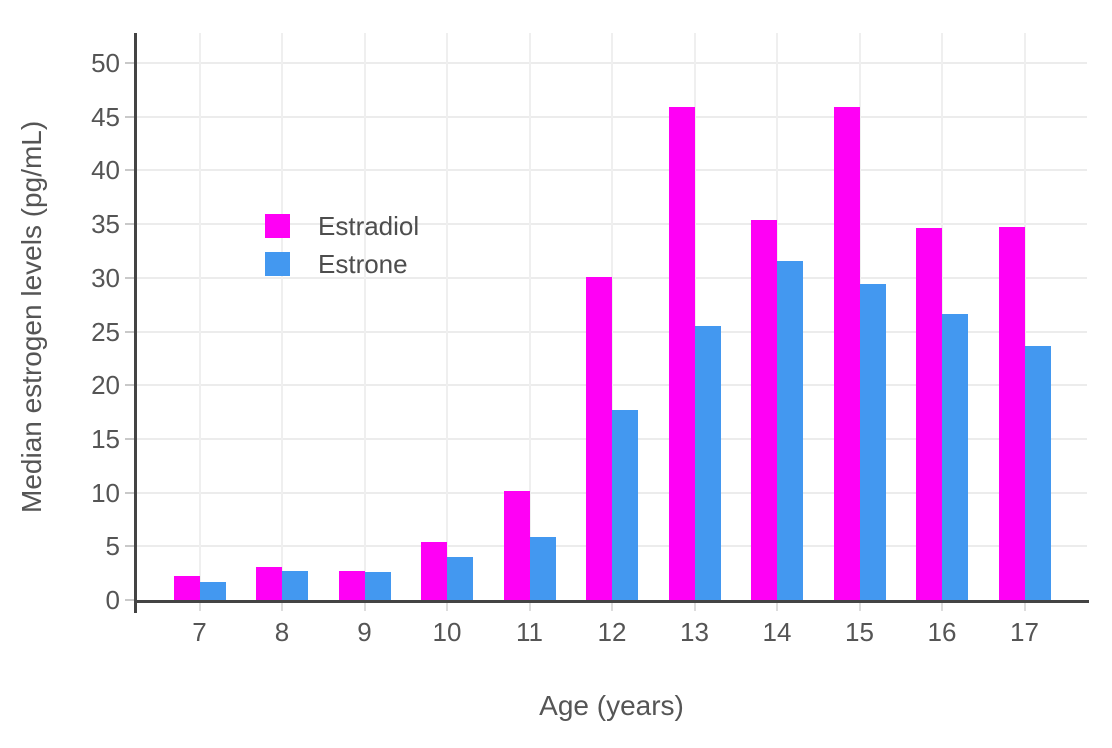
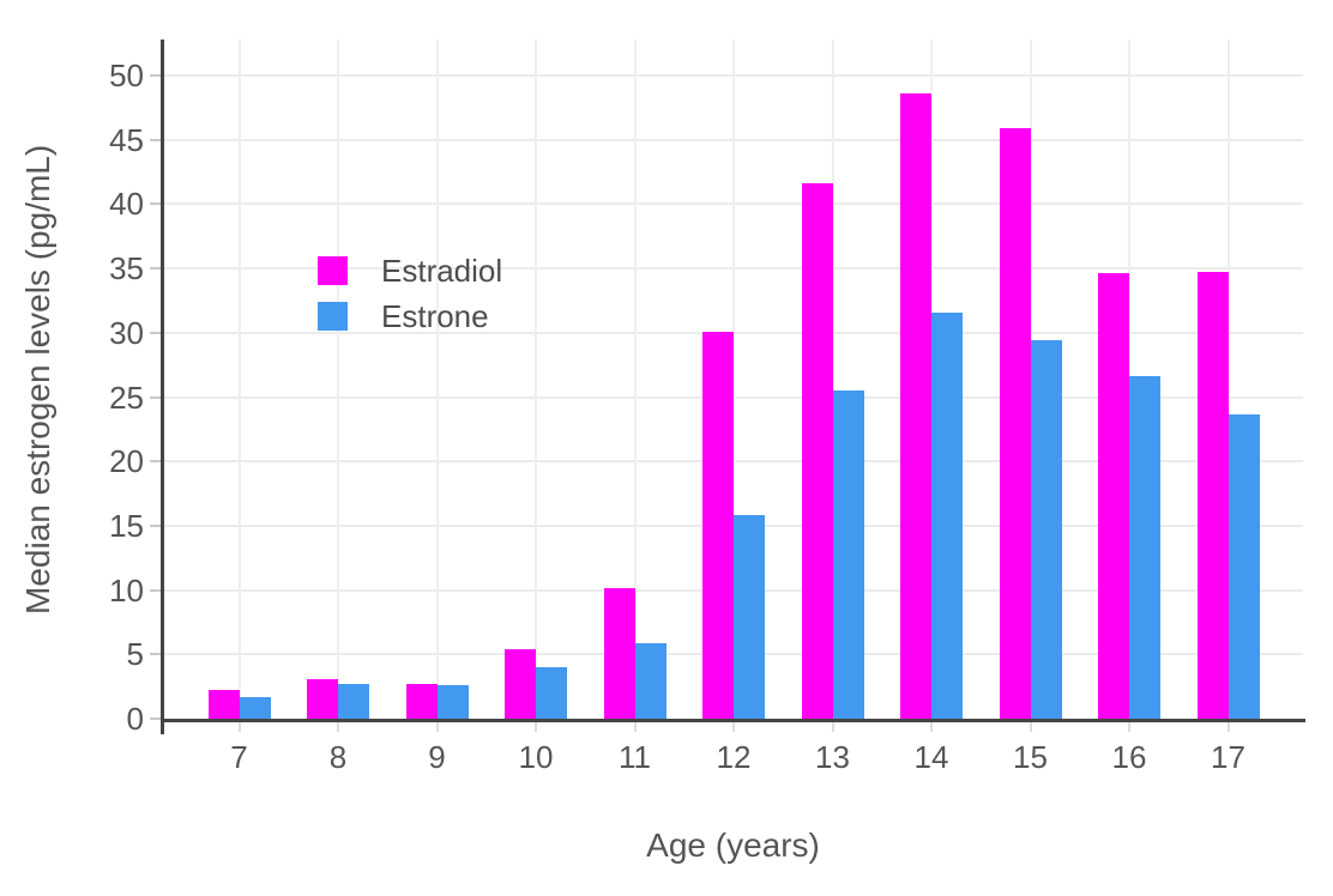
Estrone/12: 17.7 -> 15.8
Estradiol/13: 45.9 -> 41.6
Estradiol/14: 35.4 -> 48.6
